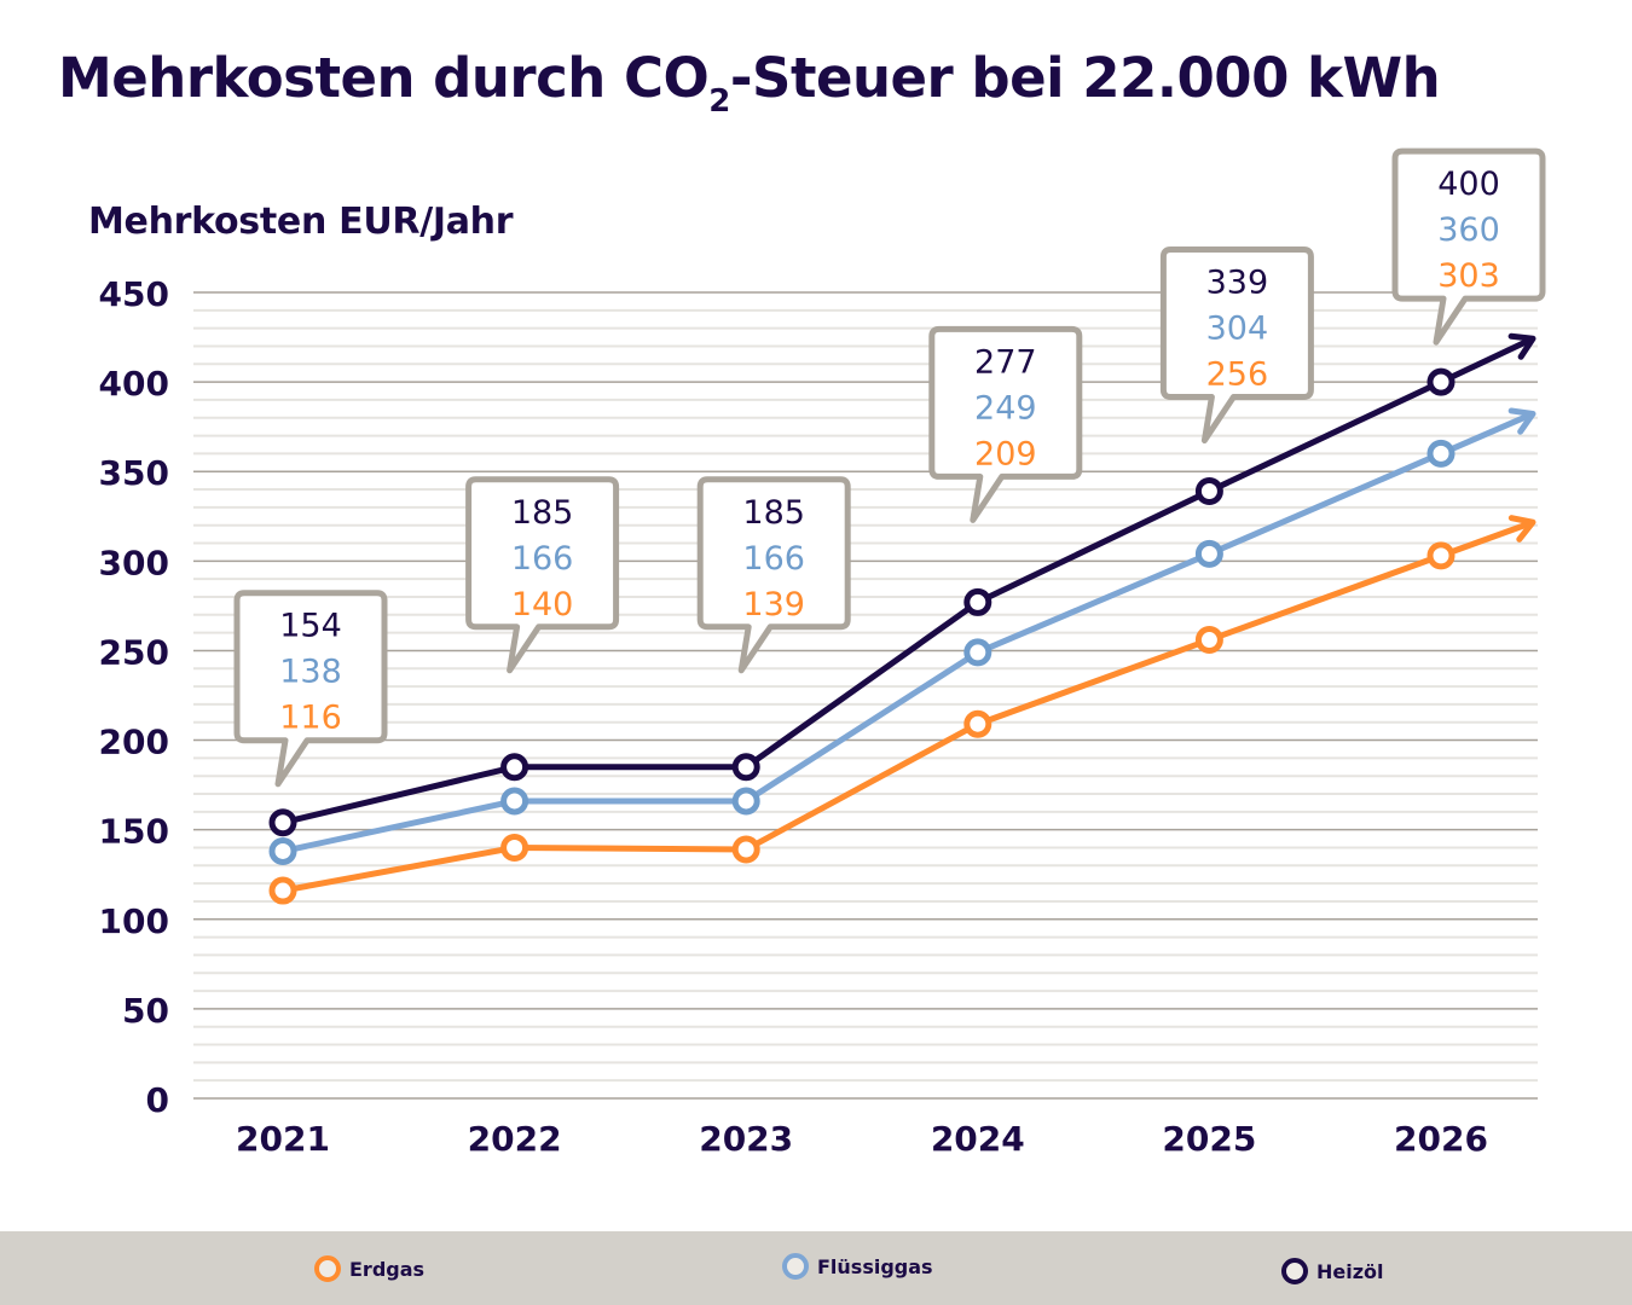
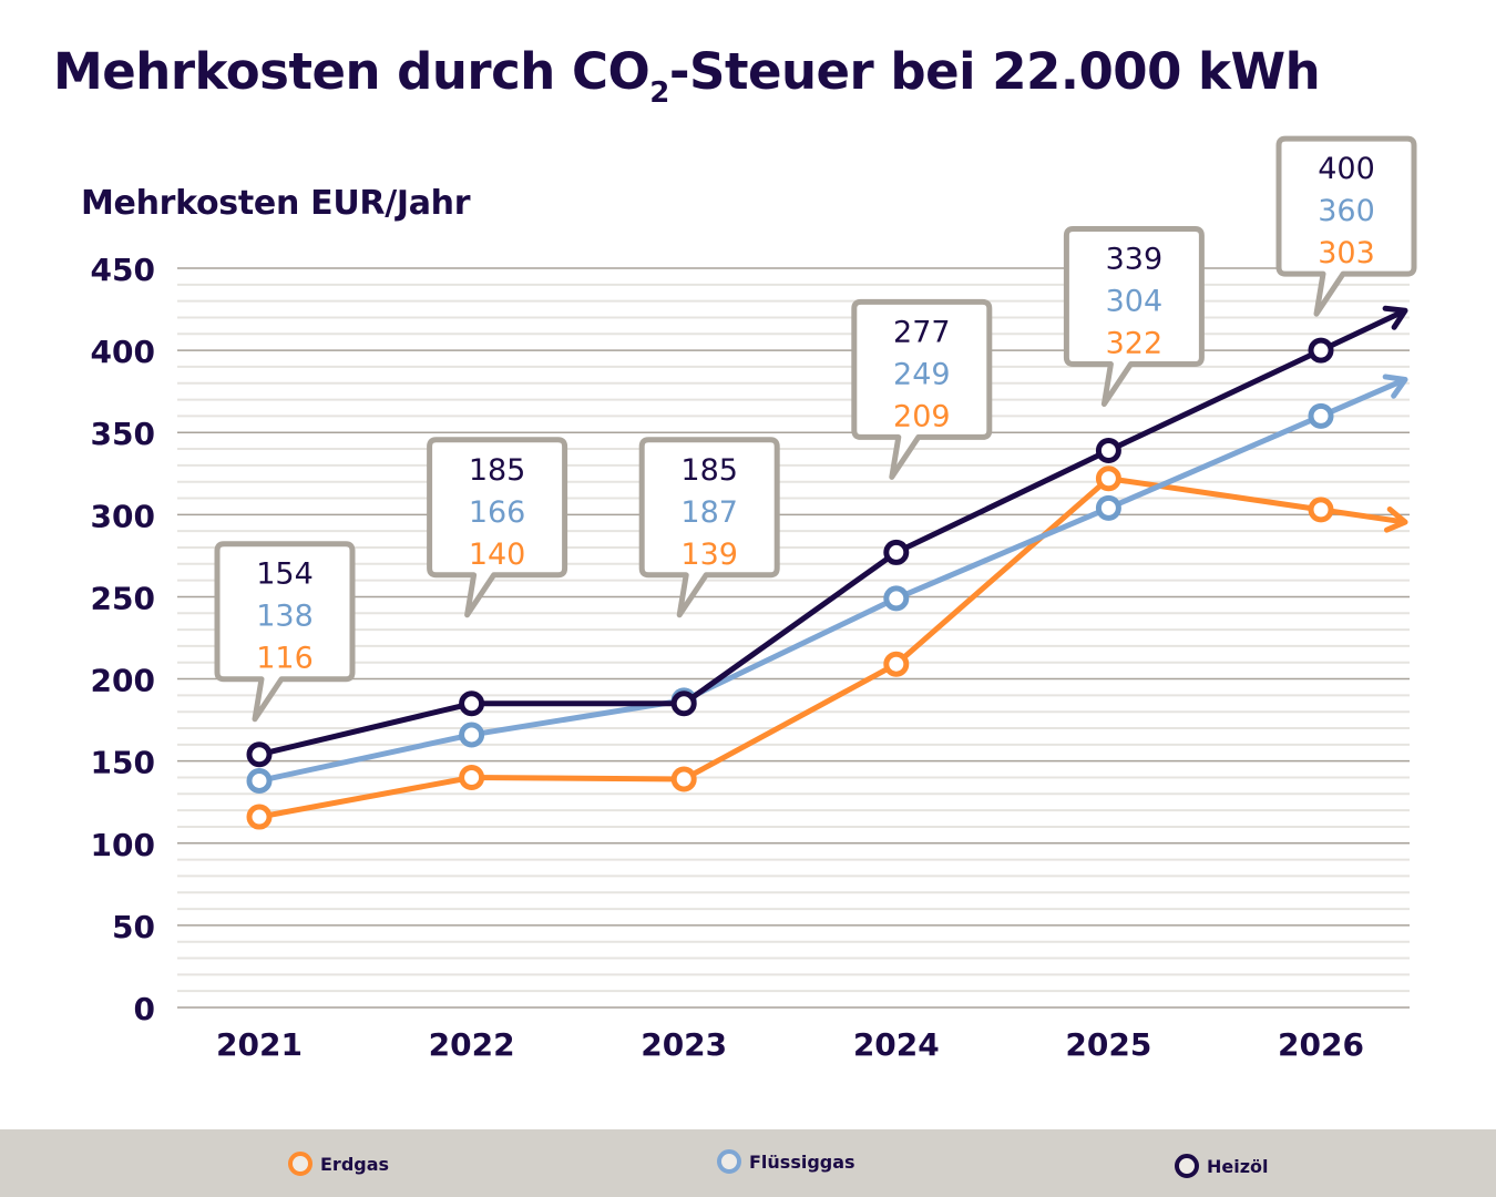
Flüssiggas/2023: 166 -> 187
Erdgas/2025: 256 -> 322
